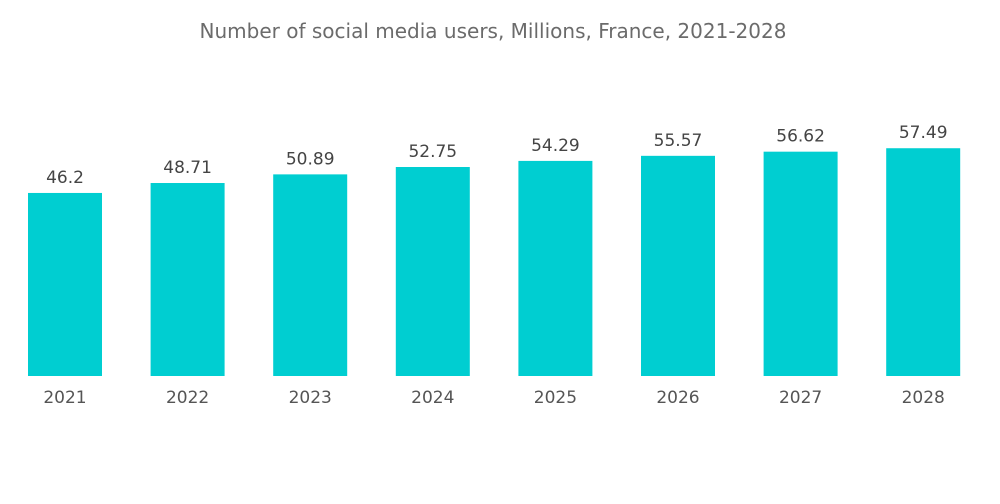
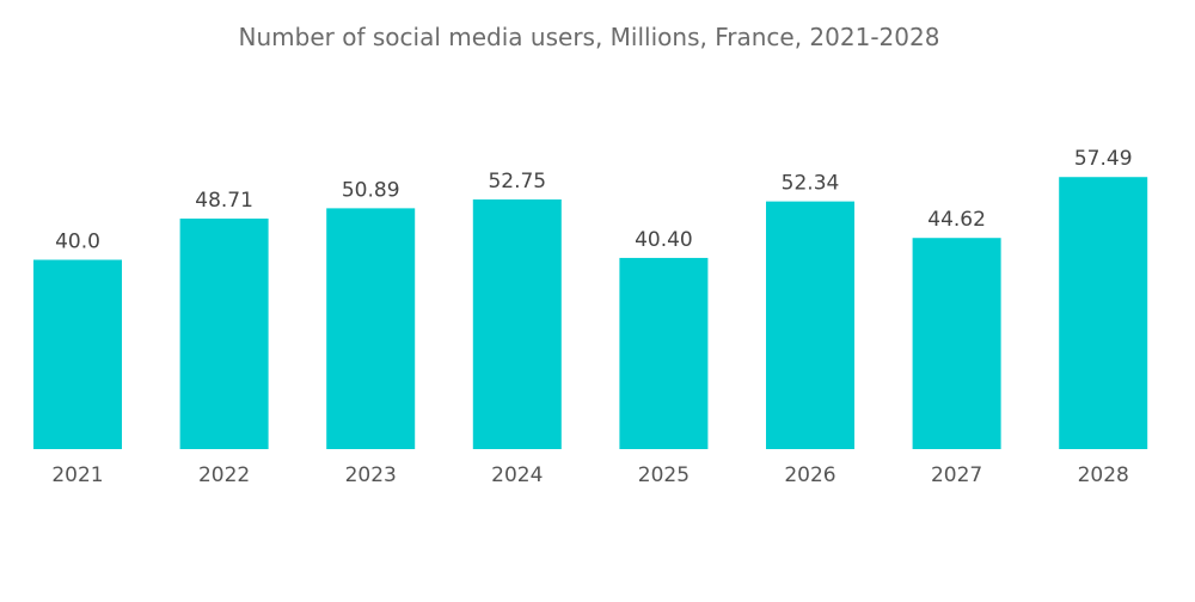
2021: 46.2 -> 40.0
2025: 54.29 -> 40.40
2026: 55.57 -> 52.34
2027: 56.62 -> 44.62
